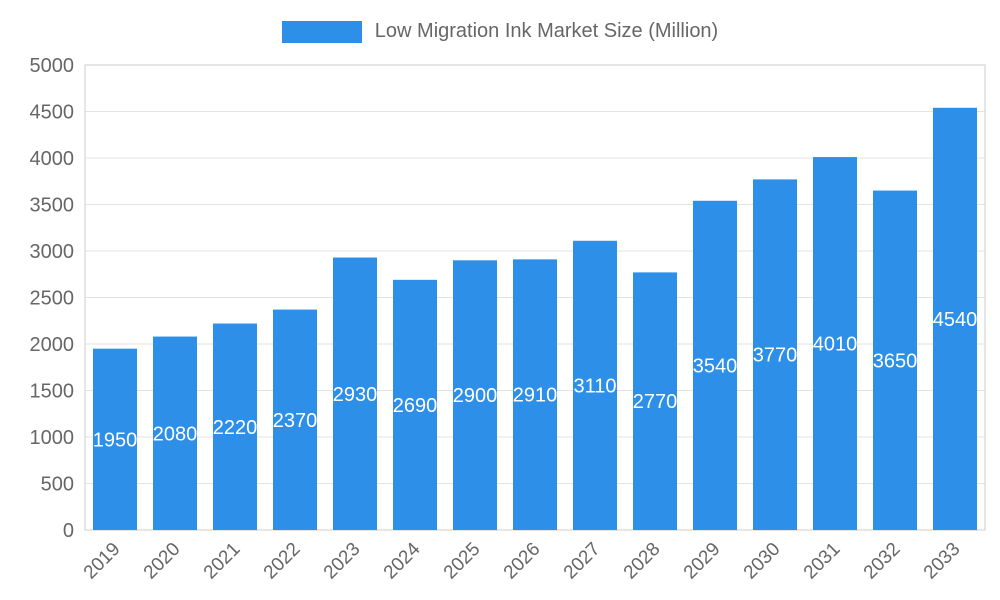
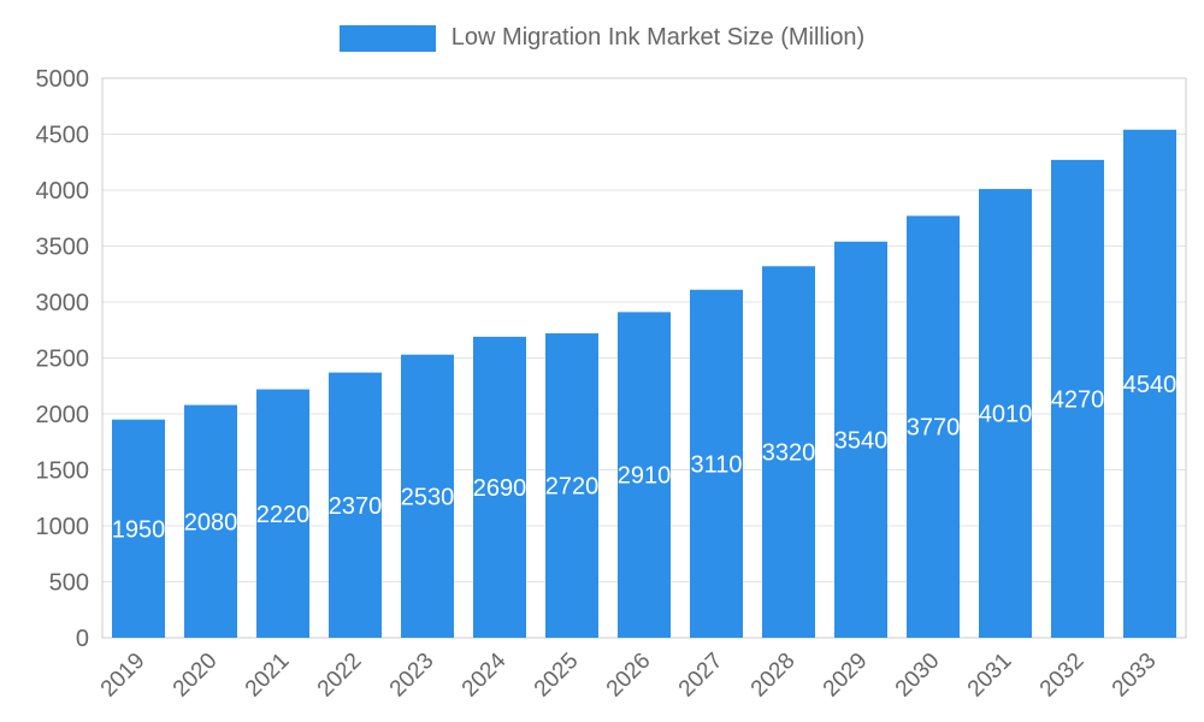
2023: 2930 -> 2530
2025: 2900 -> 2720
2028: 2770 -> 3320
2032: 3650 -> 4270
